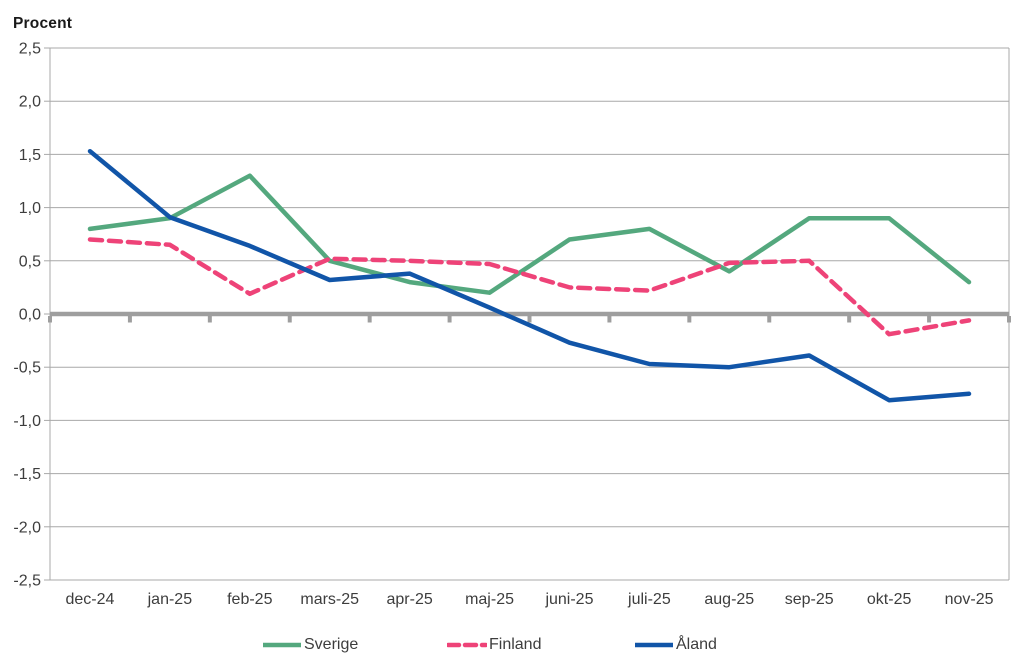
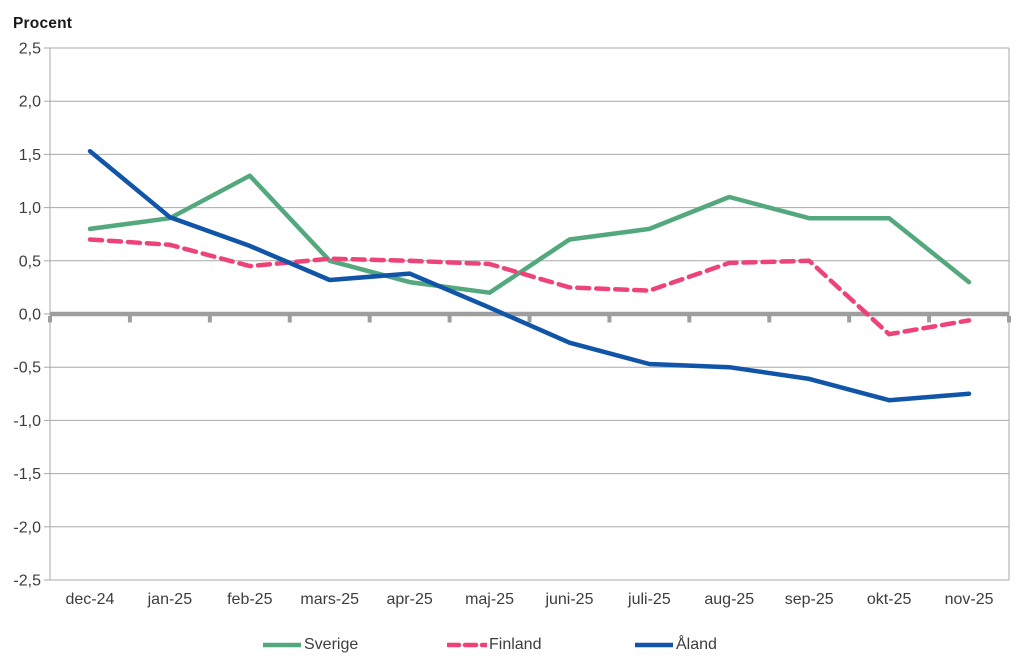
Finland/feb-25: 0,19 -> 0,45
Sverige/aug-25: 0,4 -> 1,1
Åland/sep-25: -0,39 -> -0,61
